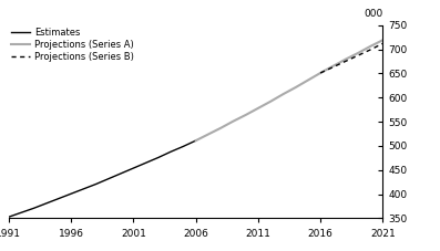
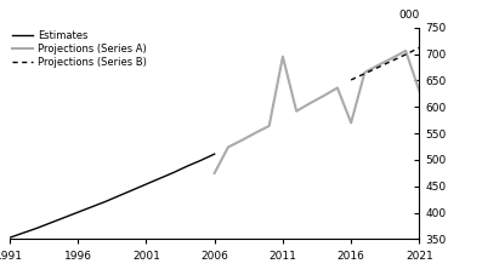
Projections (Series A)/2006: 511 -> 475
Projections (Series A)/2011: 578 -> 695
Projections (Series A)/2016: 651 -> 570
Projections (Series A)/2021: 719 -> 630
